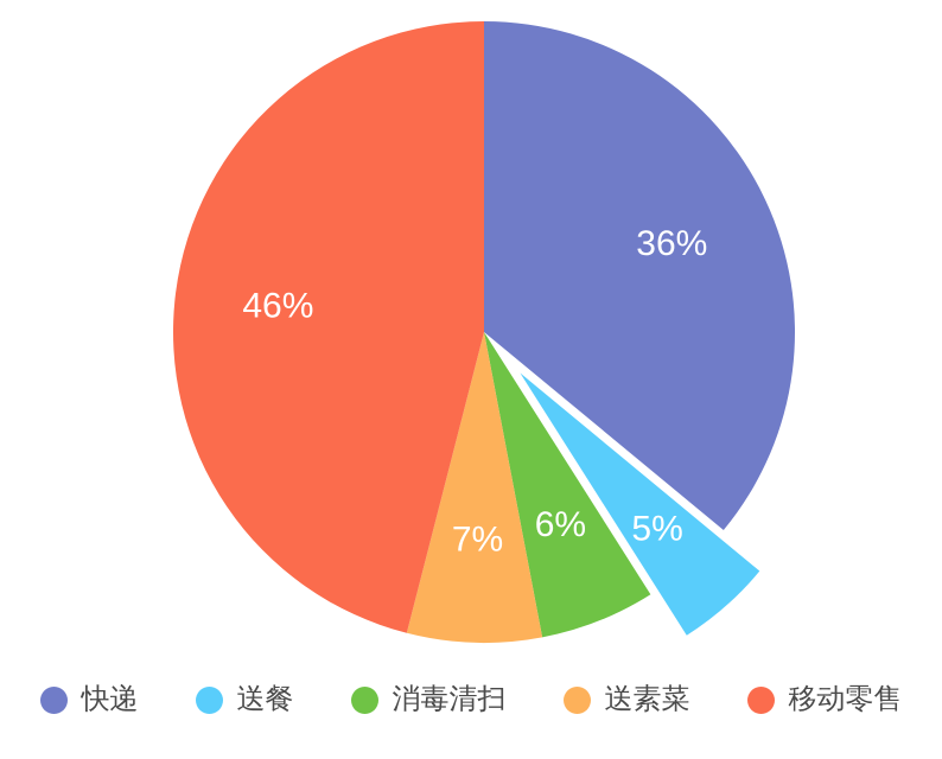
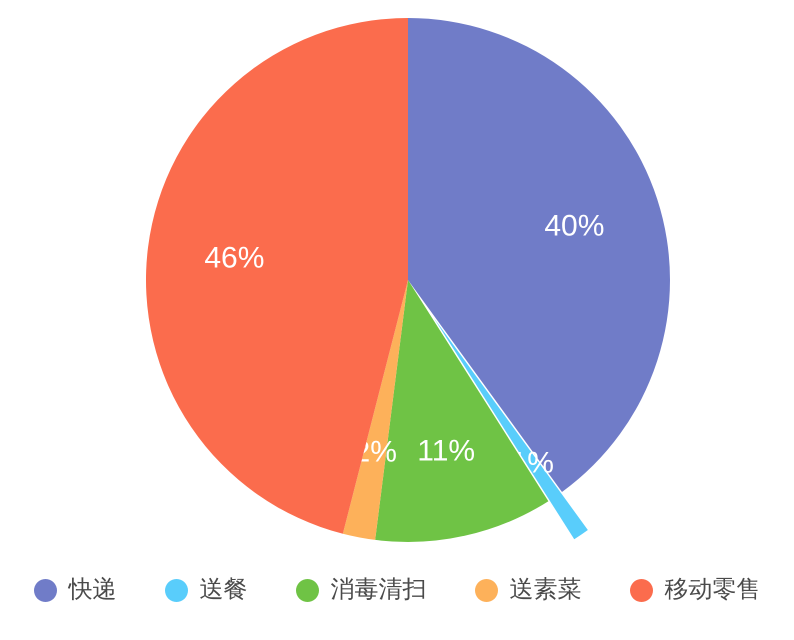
快递: 36% -> 40%
送餐: 5% -> 1%
消毒清扫: 6% -> 11%
送素菜: 7% -> 2%
